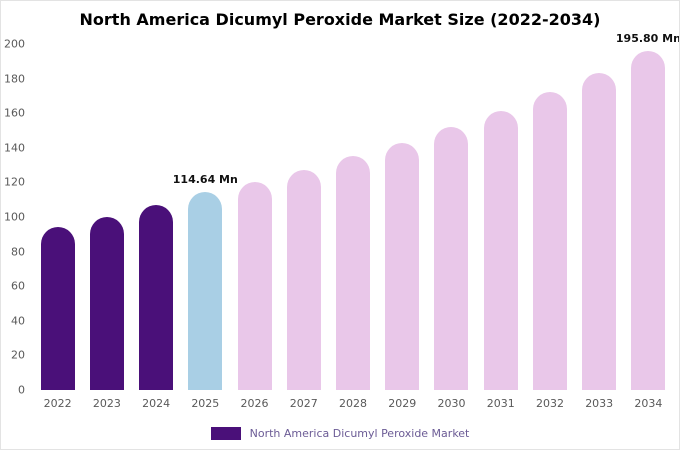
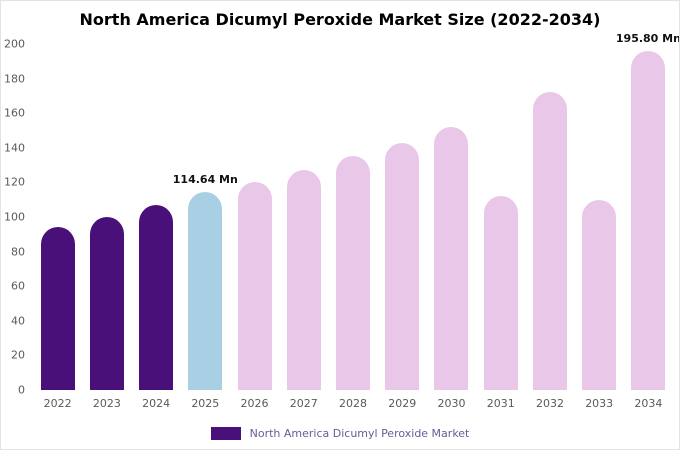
2031: 161 -> 112
2033: 183 -> 110
